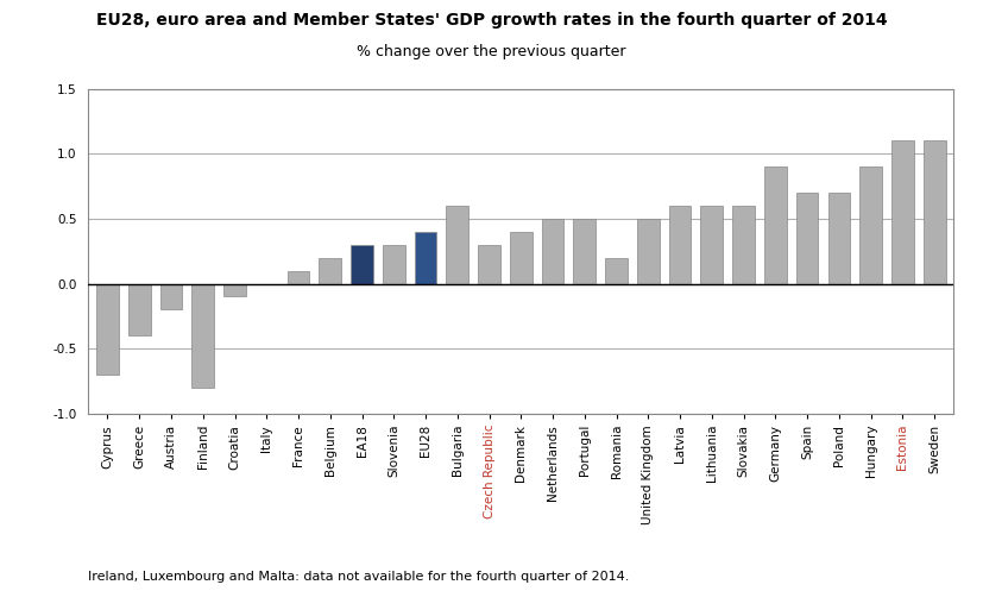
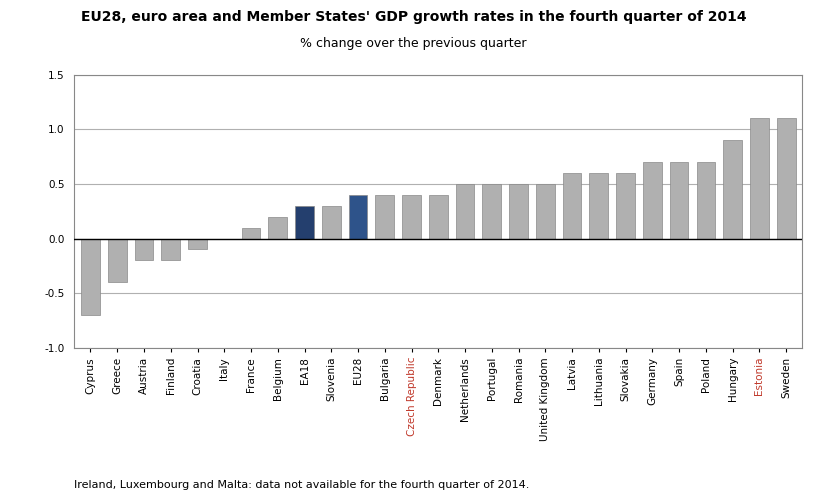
Finland: -0.8 -> -0.2
Bulgaria: 0.6 -> 0.4
Czech Republic: 0.3 -> 0.4
Romania: 0.2 -> 0.5
Germany: 0.9 -> 0.7
